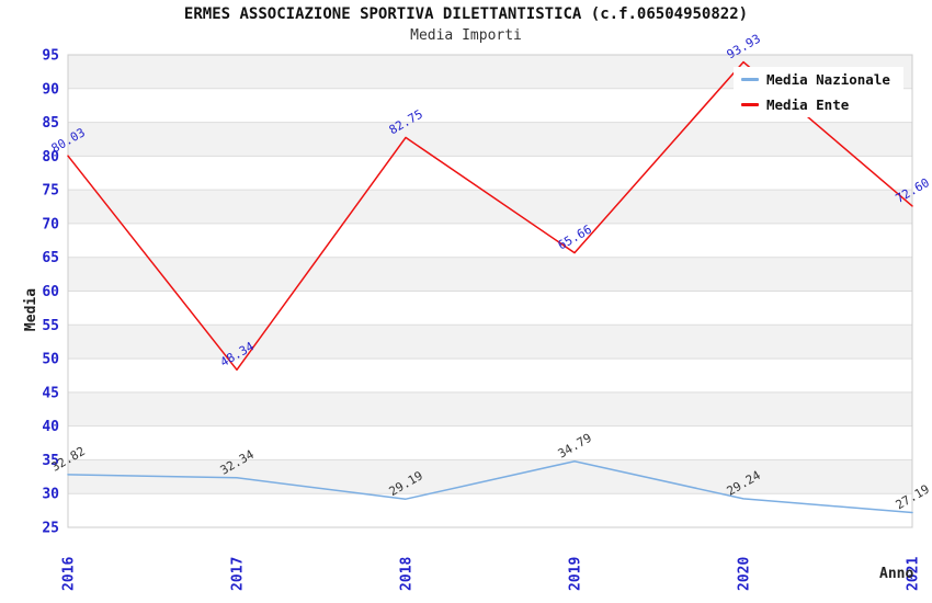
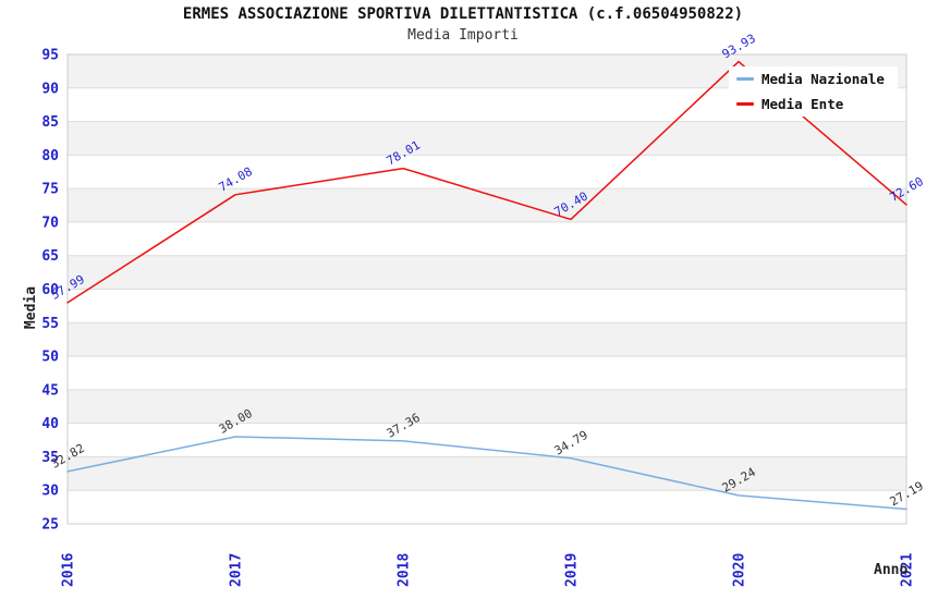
Media Ente/2016: 80.03 -> 57.99
Media Nazionale/2017: 32.34 -> 38.00
Media Ente/2017: 48.34 -> 74.08
Media Nazionale/2018: 29.19 -> 37.36
Media Ente/2018: 82.75 -> 78.01
Media Ente/2019: 65.66 -> 70.40
